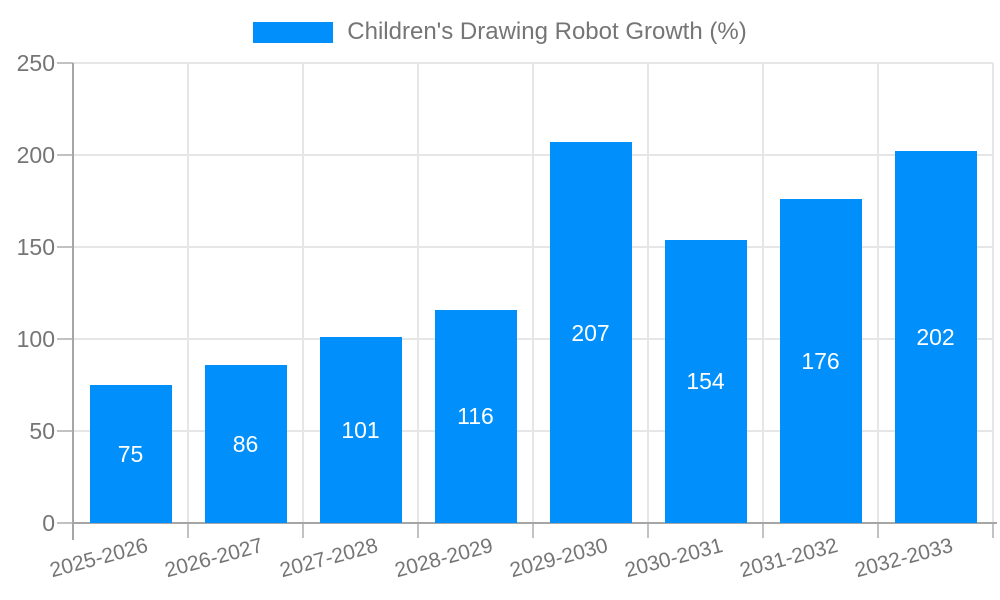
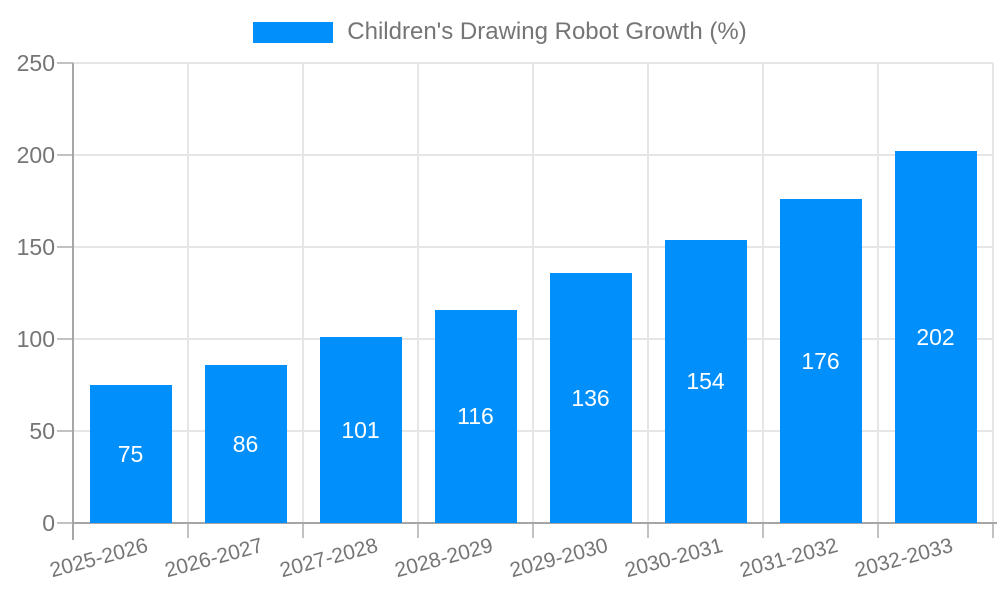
2029-2030: 207 -> 136
